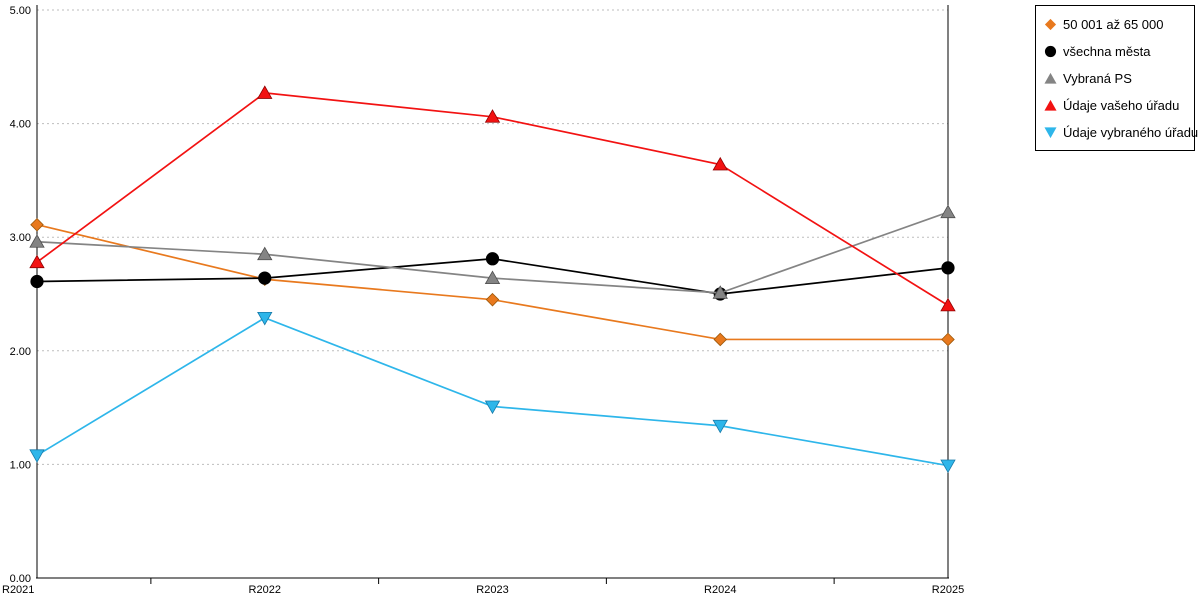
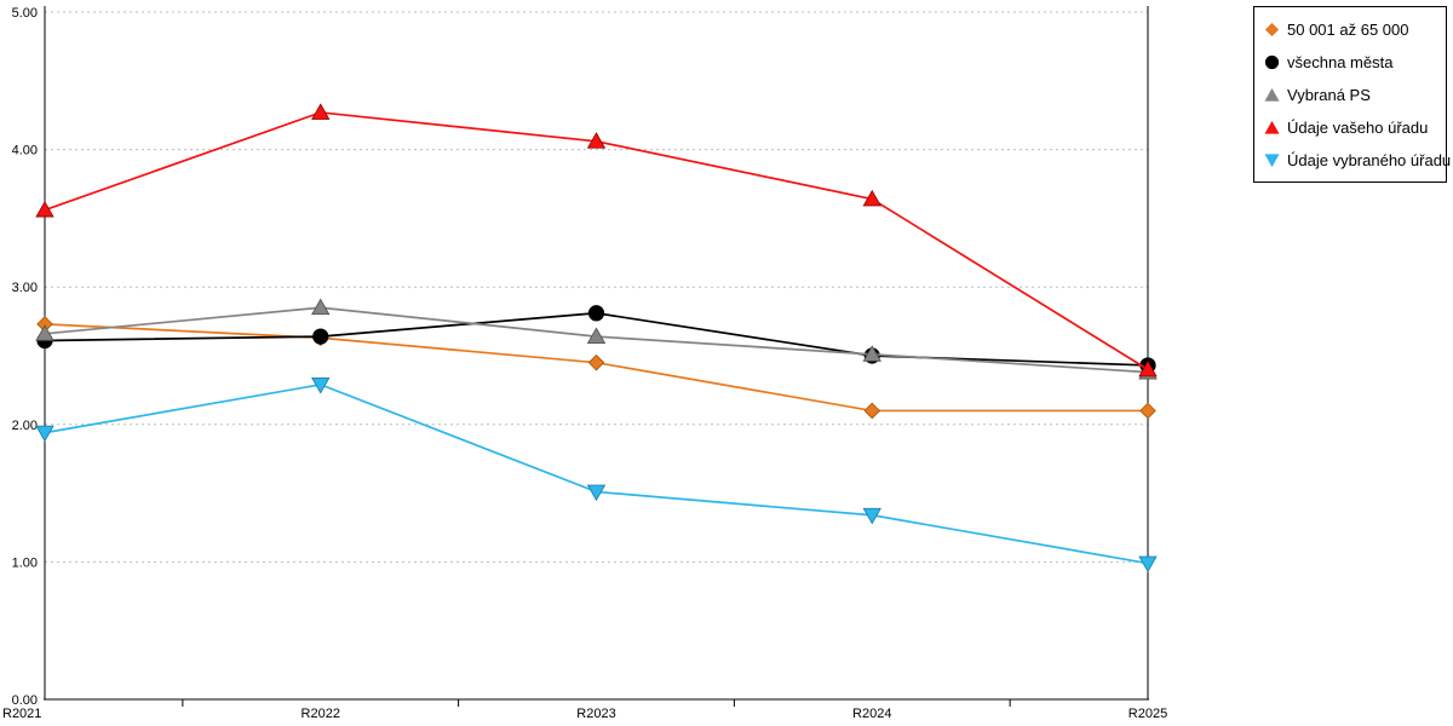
50 001 až 65 000/R2021: 3.11 -> 2.73
Vybraná PS/R2021: 2.96 -> 2.66
Údaje vašeho úřadu/R2021: 2.78 -> 3.56
Údaje vybraného úřadu/R2021: 1.08 -> 1.94
všechna města/R2025: 2.73 -> 2.43
Vybraná PS/R2025: 3.22 -> 2.38
